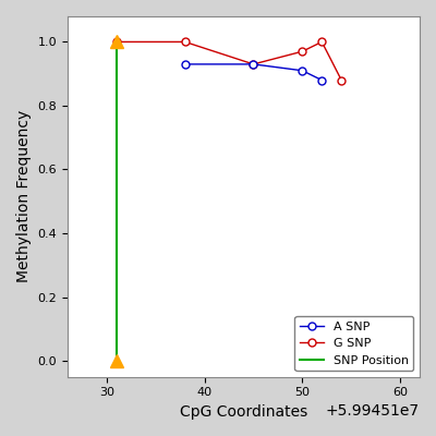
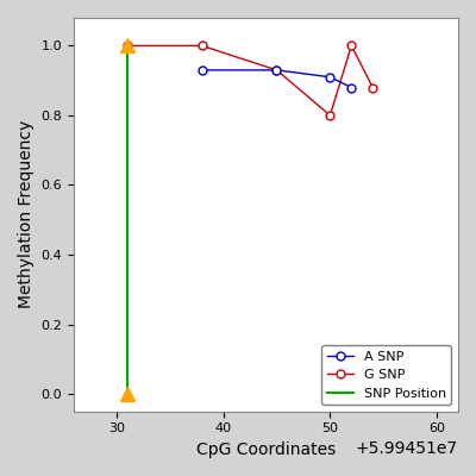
G SNP/50: 0.97 -> 0.80
